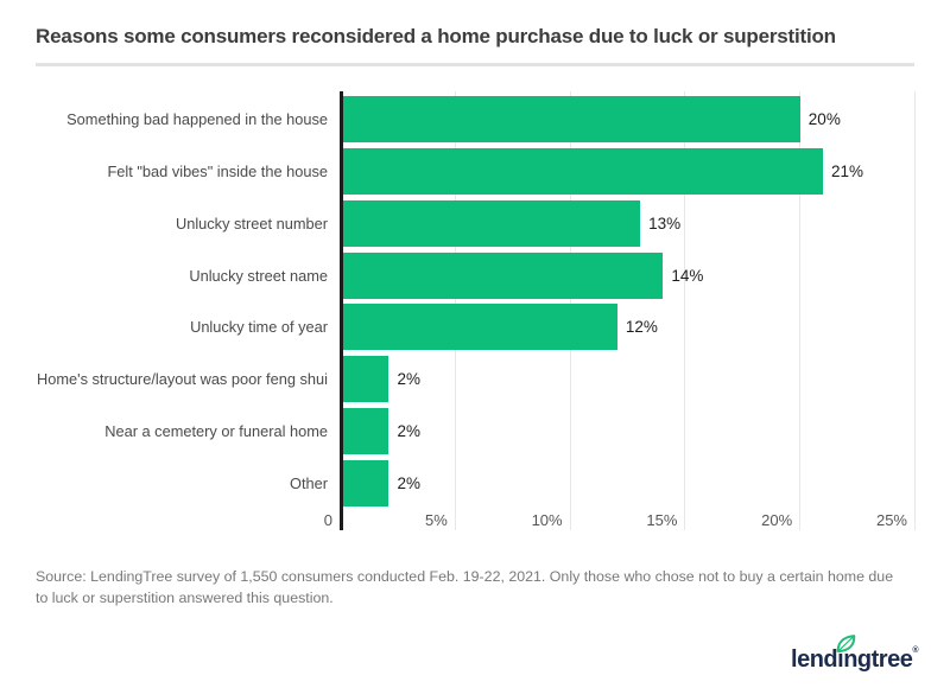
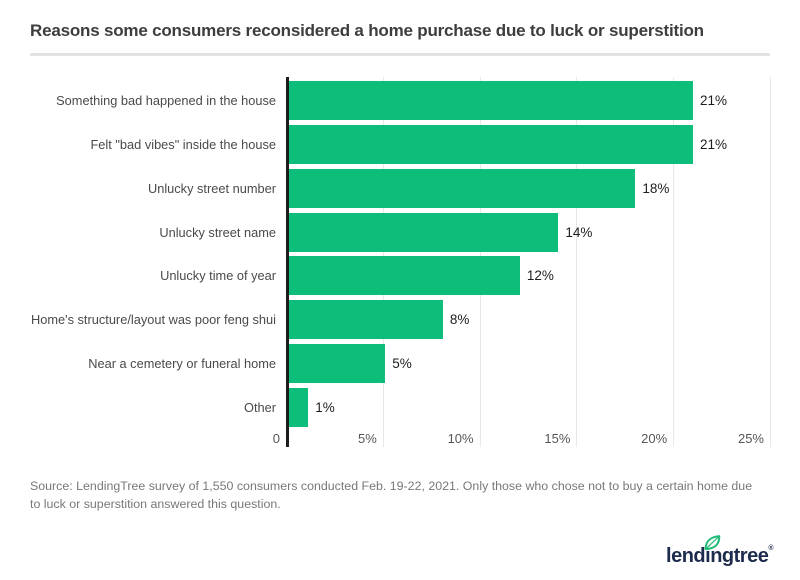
Something bad happened in the house: 20% -> 21%
Unlucky street number: 13% -> 18%
Home's structure/layout was poor feng shui: 2% -> 8%
Near a cemetery or funeral home: 2% -> 5%
Other: 2% -> 1%
